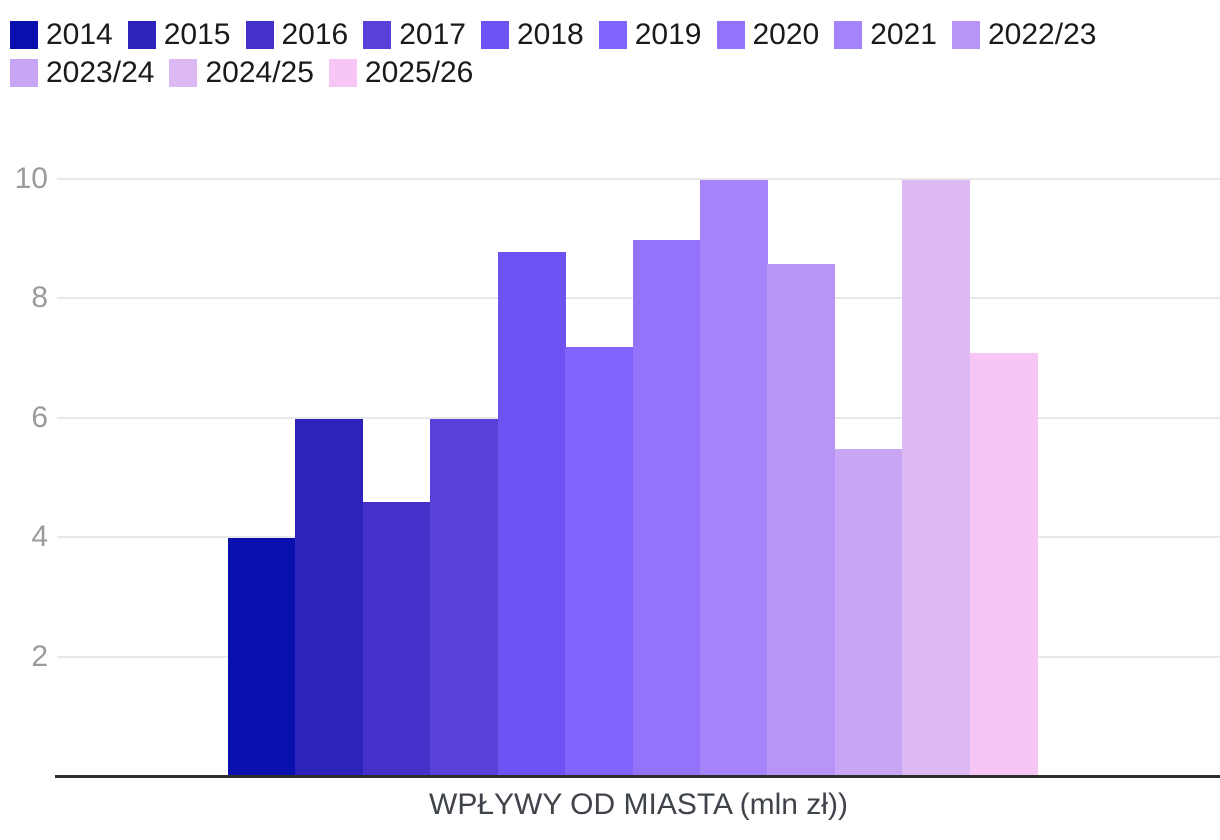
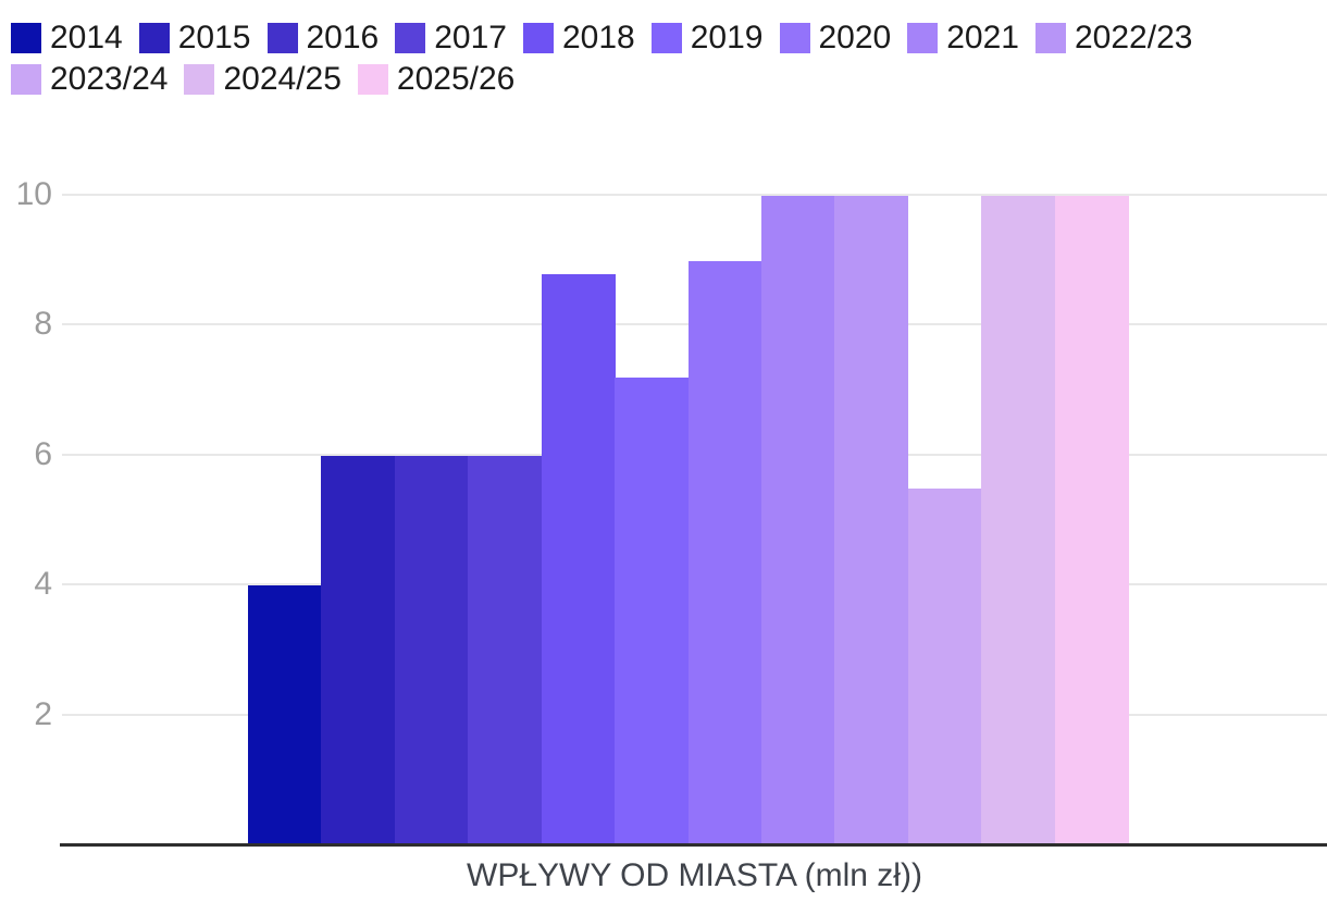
2016: 4.6 -> 6.0
2022/23: 8.6 -> 10.0
2025/26: 7.1 -> 10.0
